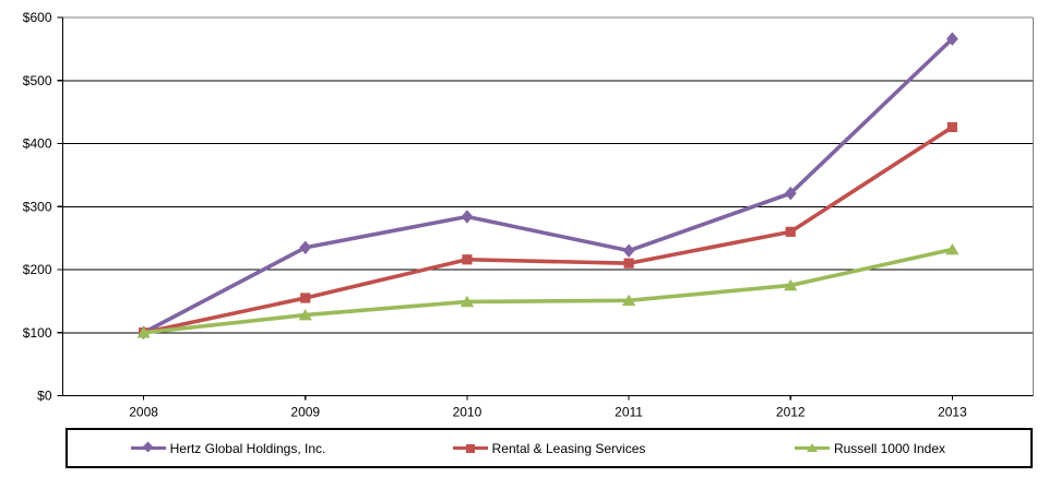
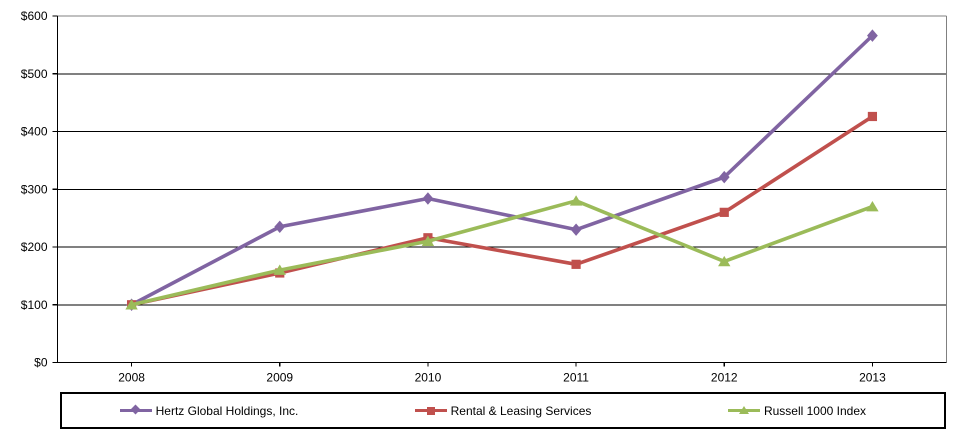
Russell 1000 Index/2009: $130 -> $160
Russell 1000 Index/2010: $150 -> $210
Rental & Leasing Services/2011: $210 -> $170
Russell 1000 Index/2011: $150 -> $280
Russell 1000 Index/2013: $230 -> $270
